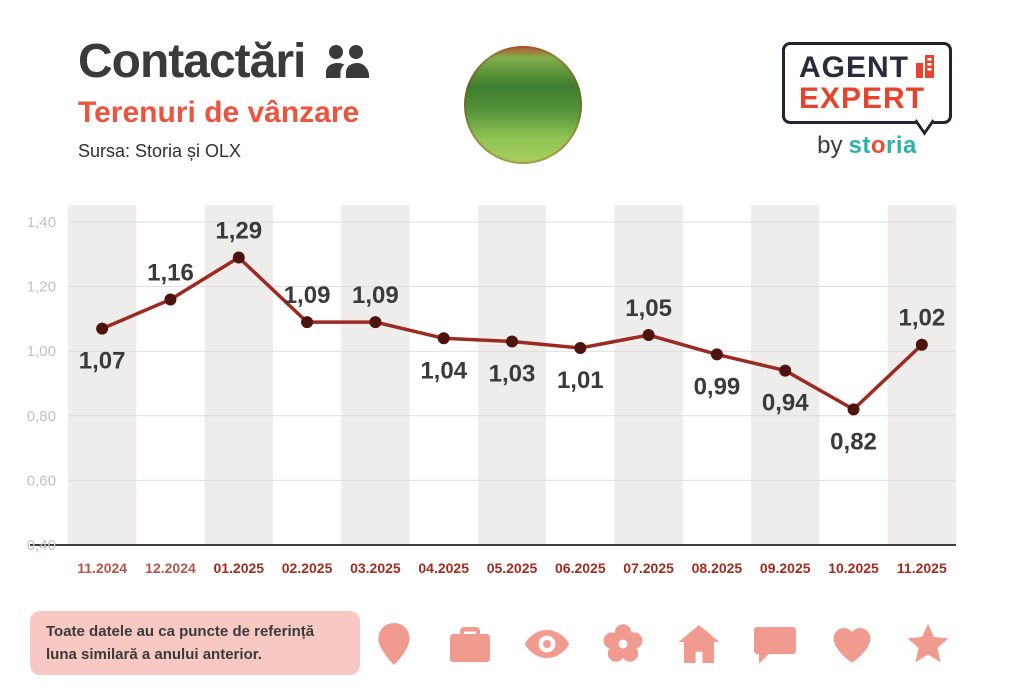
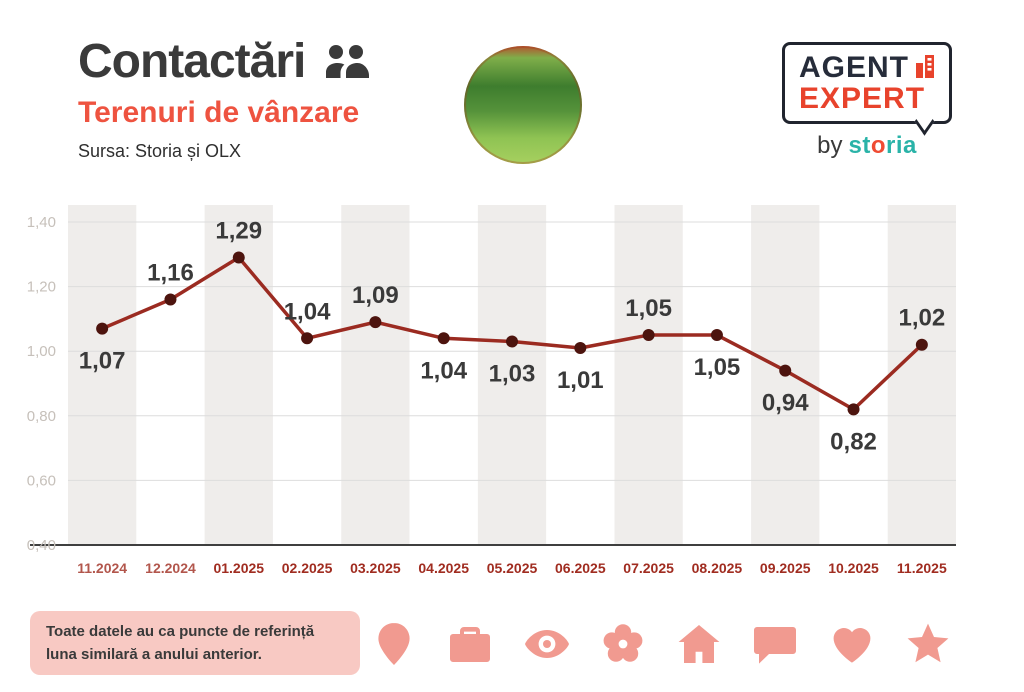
02.2025: 1,09 -> 1,04
08.2025: 0,99 -> 1,05
